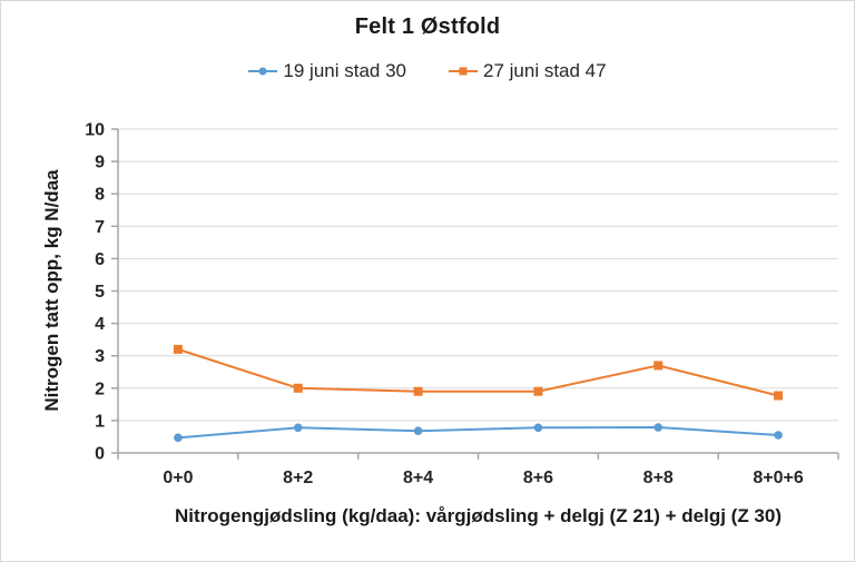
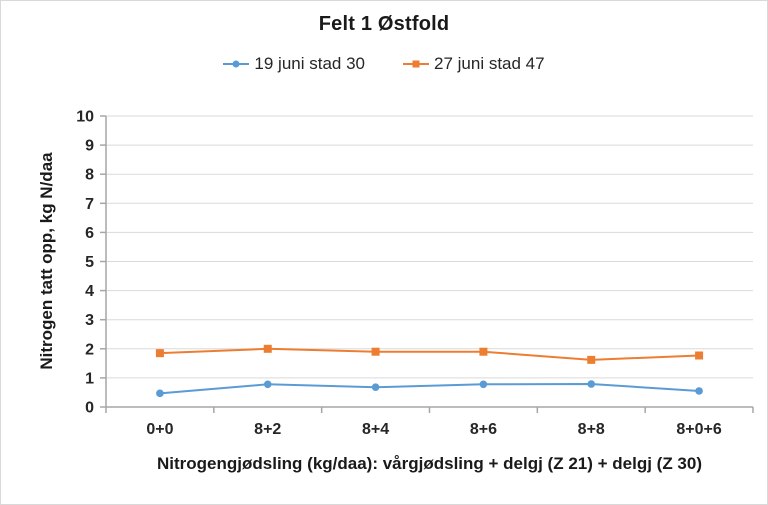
27 juni stad 47/0+0: 3.2 -> 1.9
27 juni stad 47/8+8: 2.7 -> 1.6
